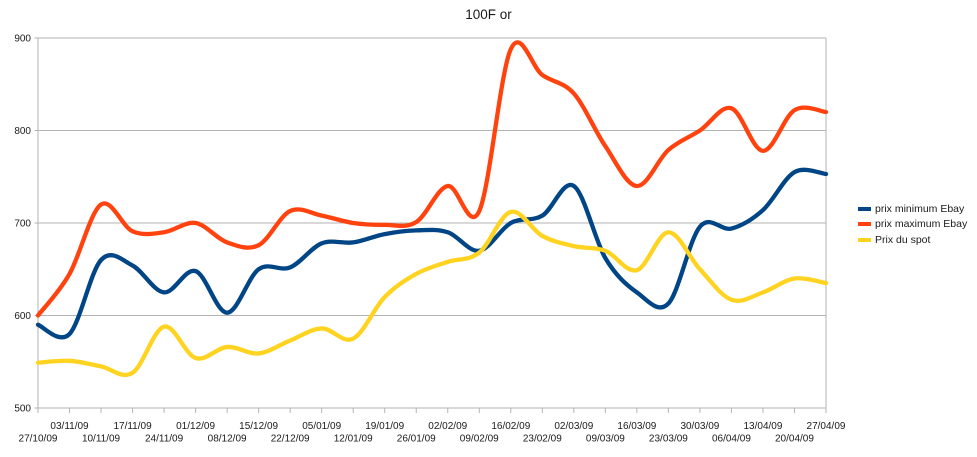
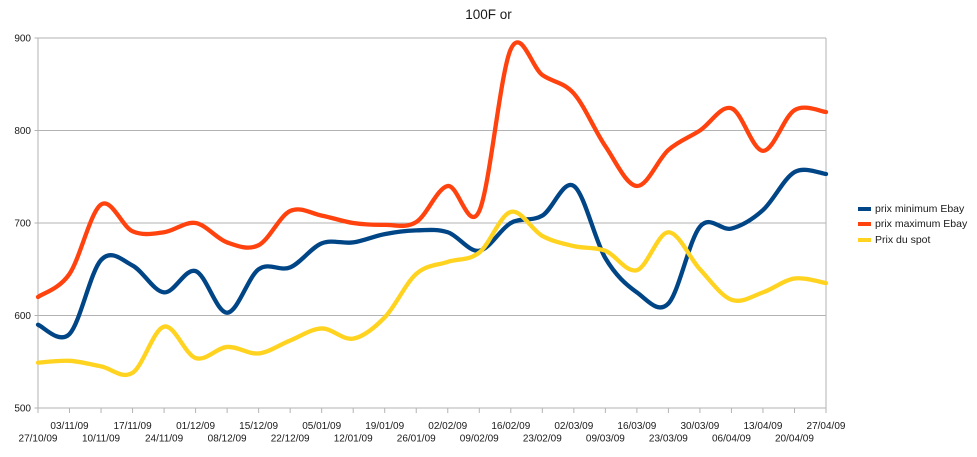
prix maximum Ebay/27/10/09: 600 -> 620
Prix du spot/19/01/09: 620 -> 600
